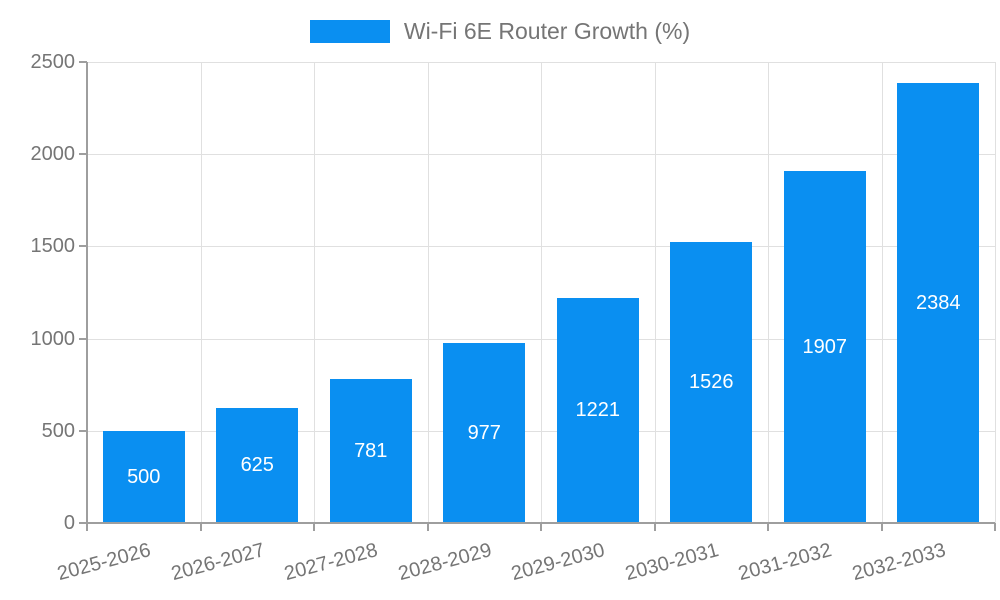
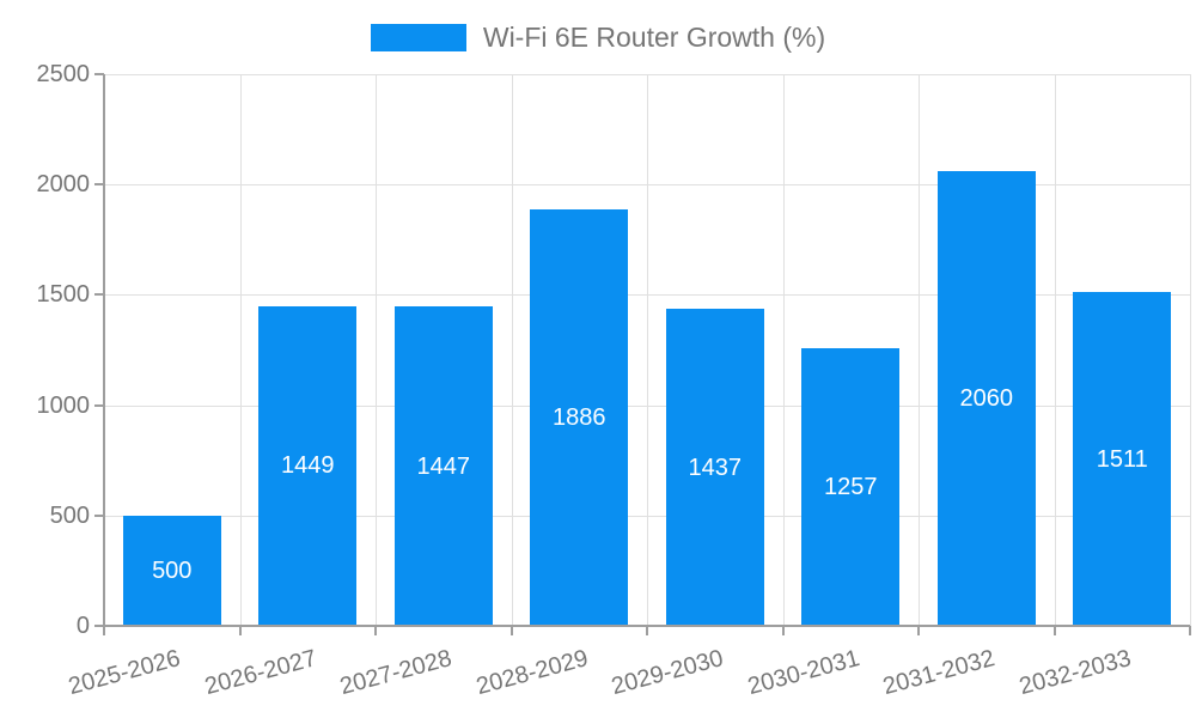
2026-2027: 625 -> 1449
2027-2028: 781 -> 1447
2028-2029: 977 -> 1886
2029-2030: 1221 -> 1437
2030-2031: 1526 -> 1257
2031-2032: 1907 -> 2060
2032-2033: 2384 -> 1511
